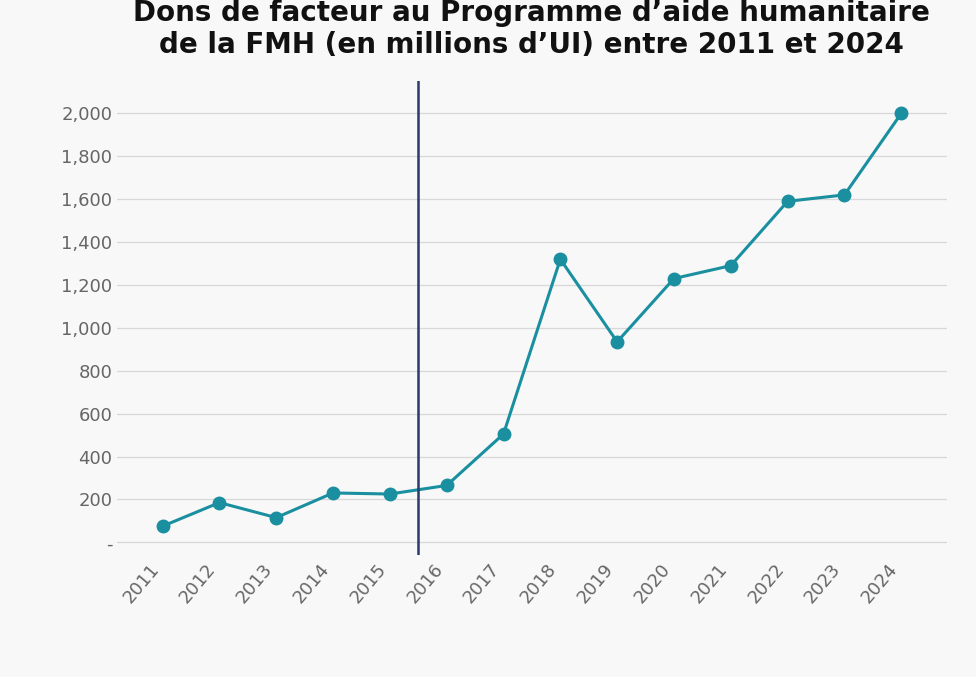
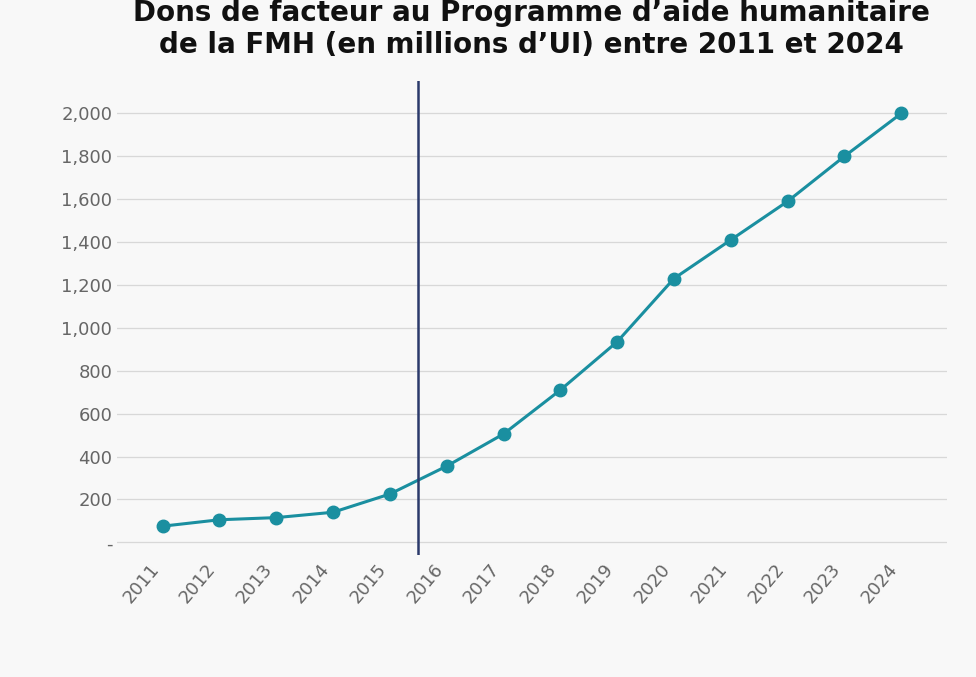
2012: 185 -> 105
2014: 230 -> 140
2016: 265 -> 355
2018: 1,320 -> 710
2021: 1,290 -> 1,410
2023: 1,620 -> 1,800
